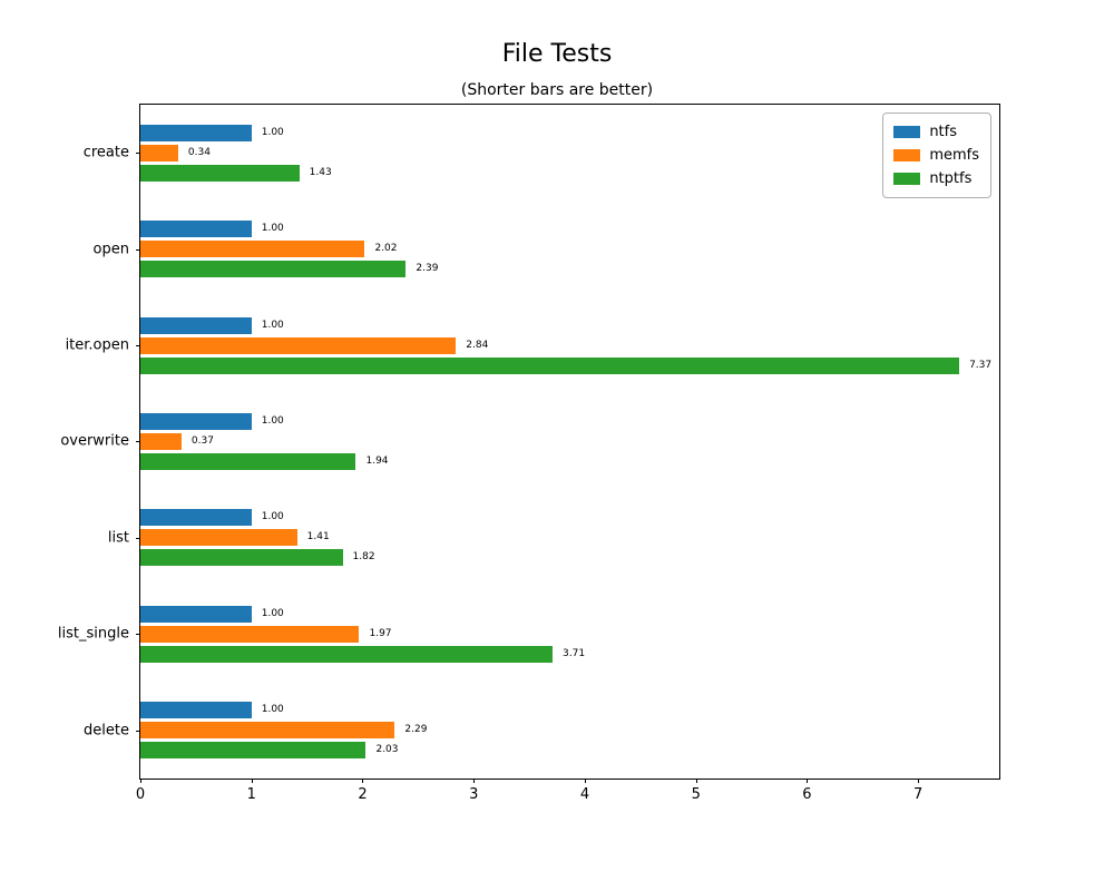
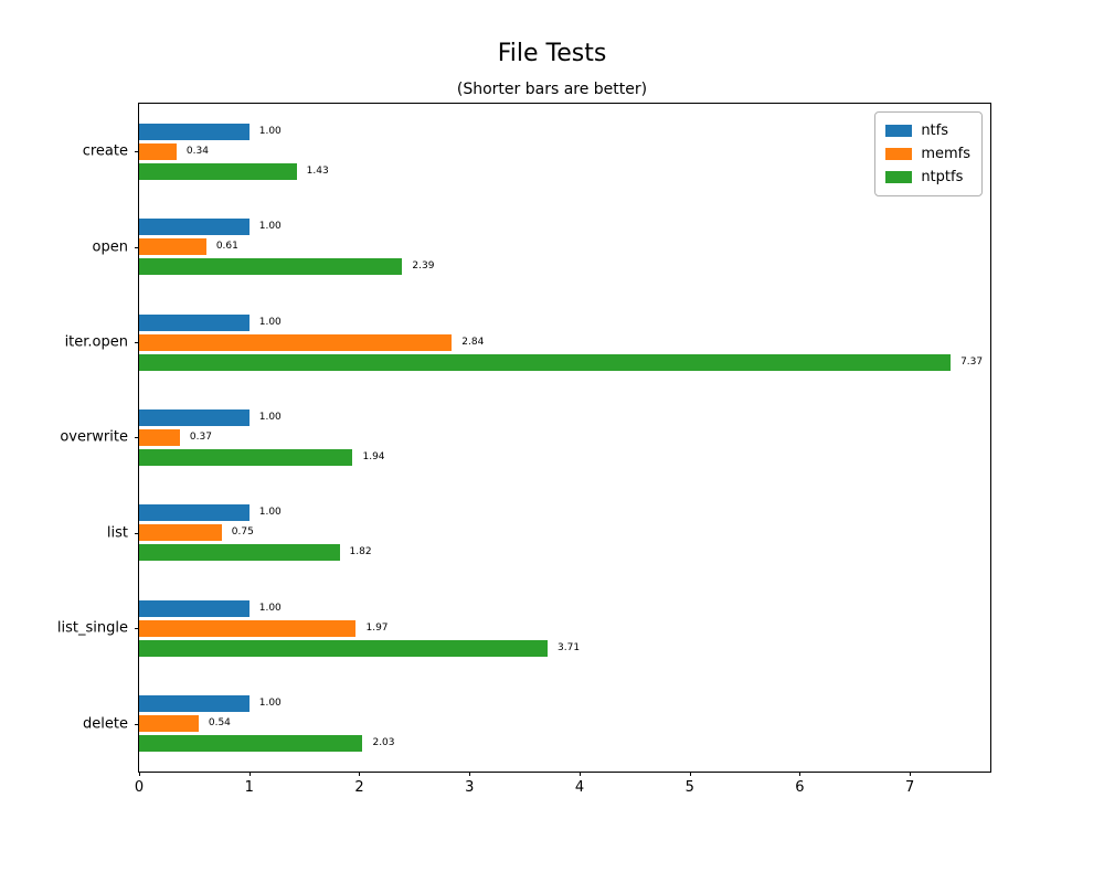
memfs/open: 2.02 -> 0.61
memfs/list: 1.41 -> 0.75
memfs/delete: 2.29 -> 0.54
